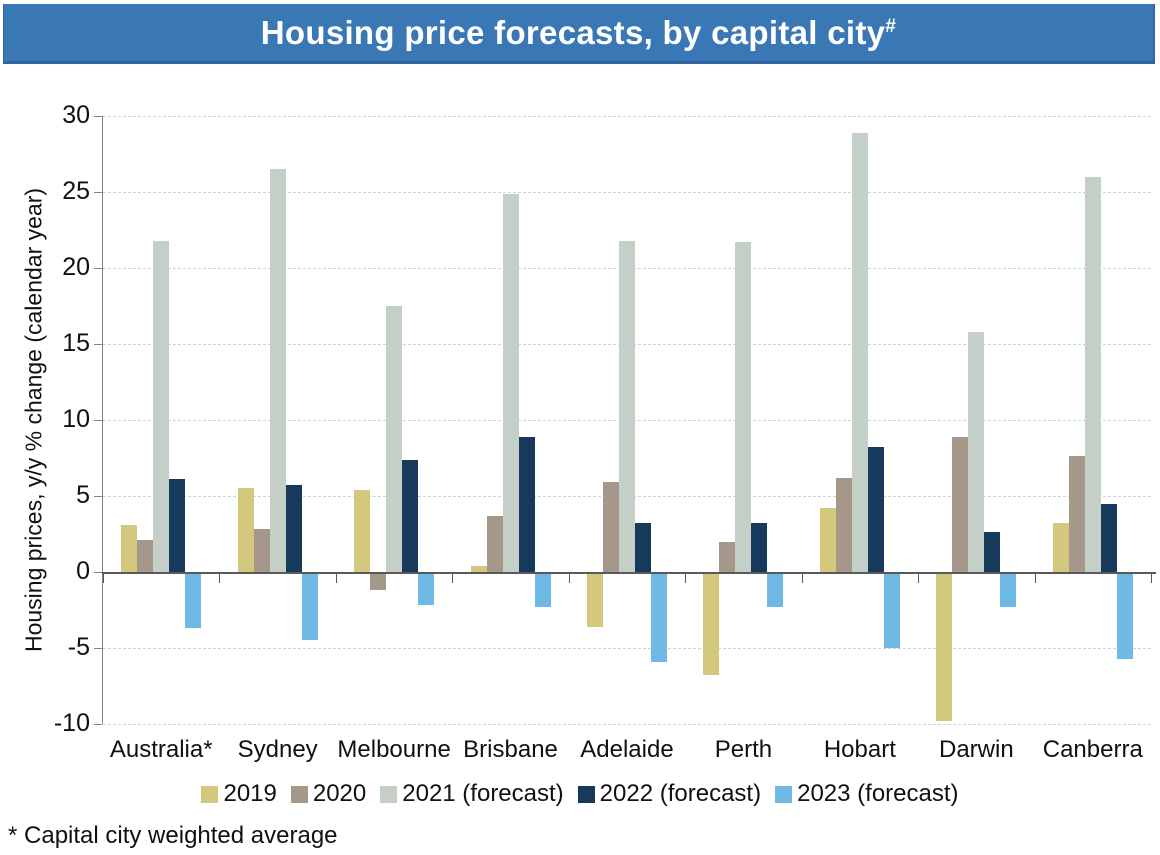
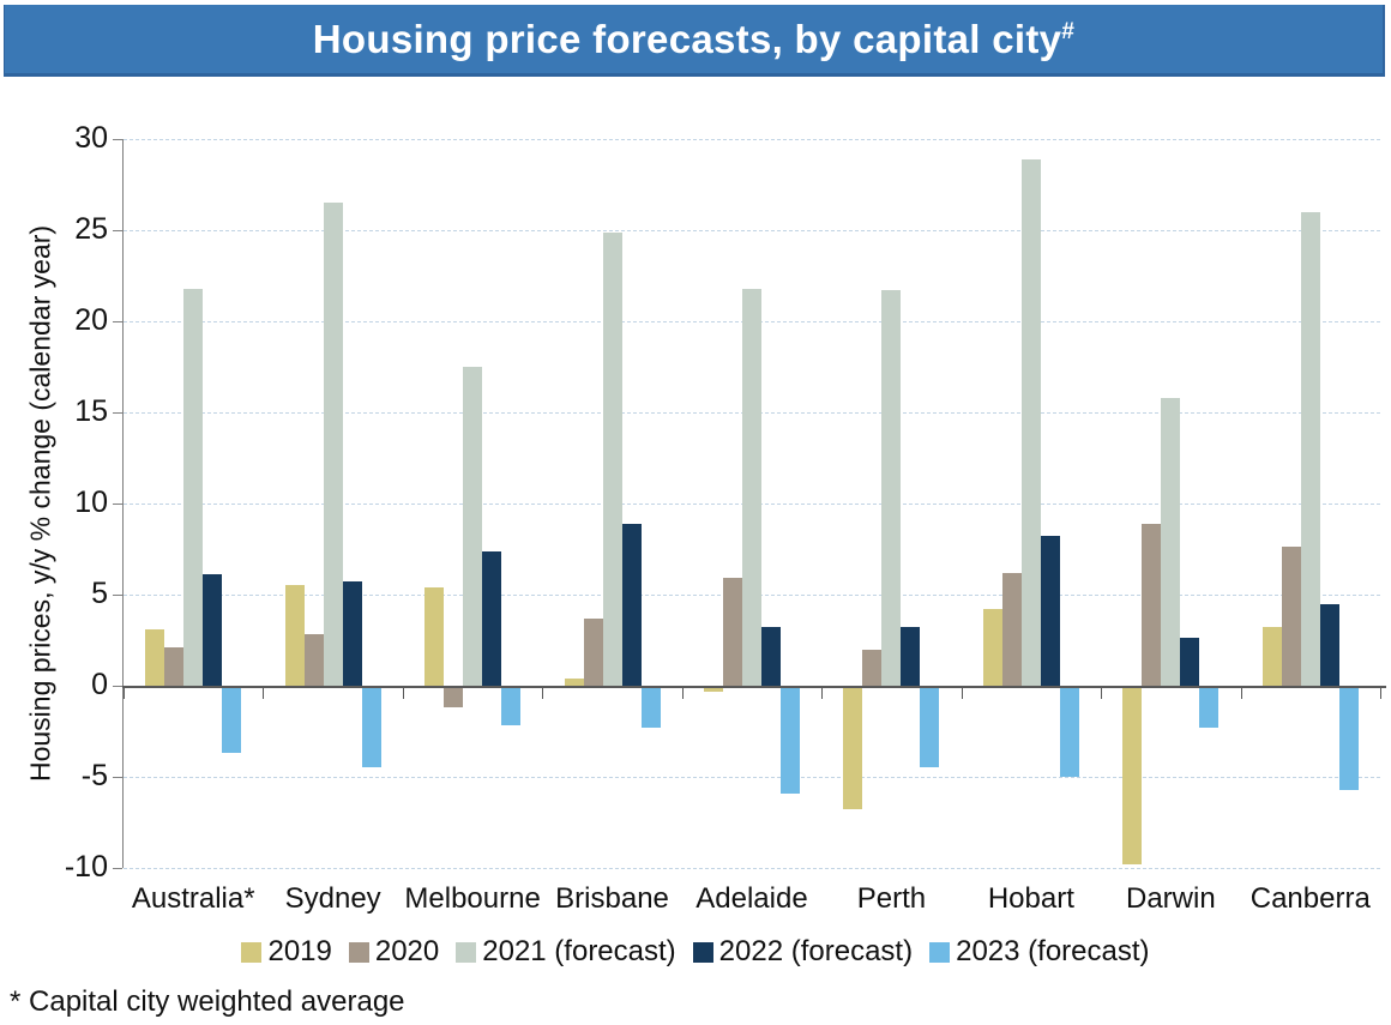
2019/Adelaide: -3.6 -> -0.3
2023 (forecast)/Perth: -2.3 -> -4.5
